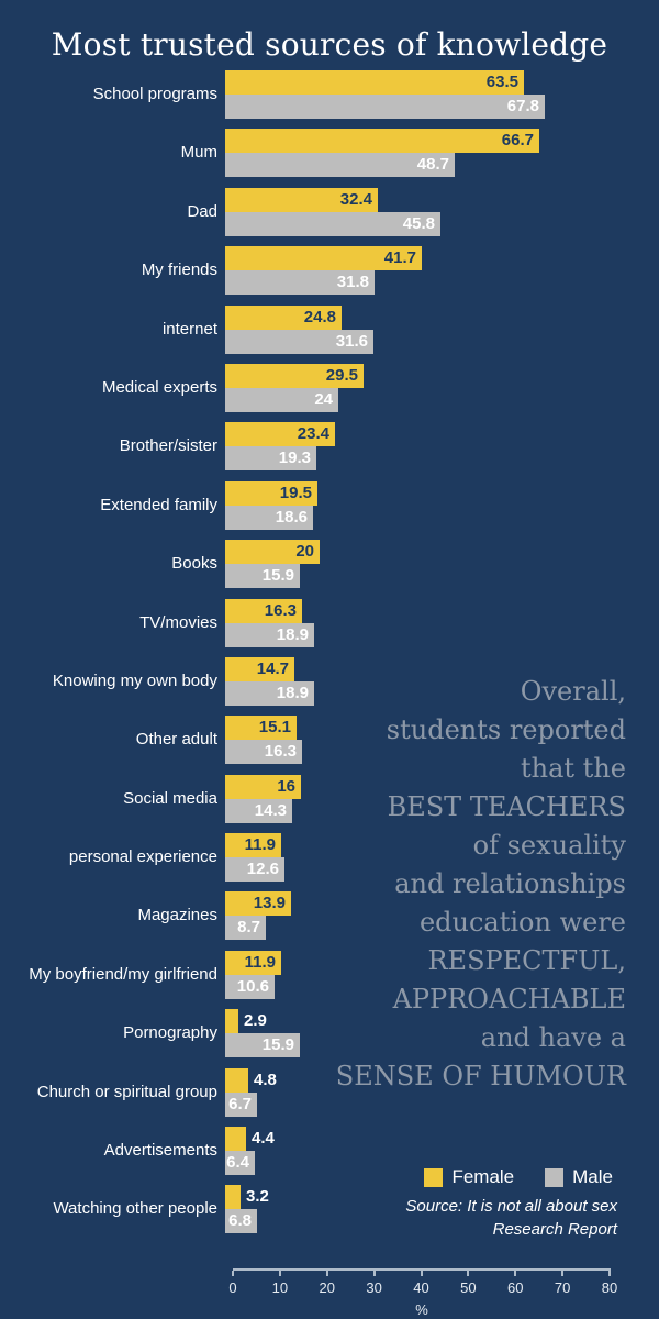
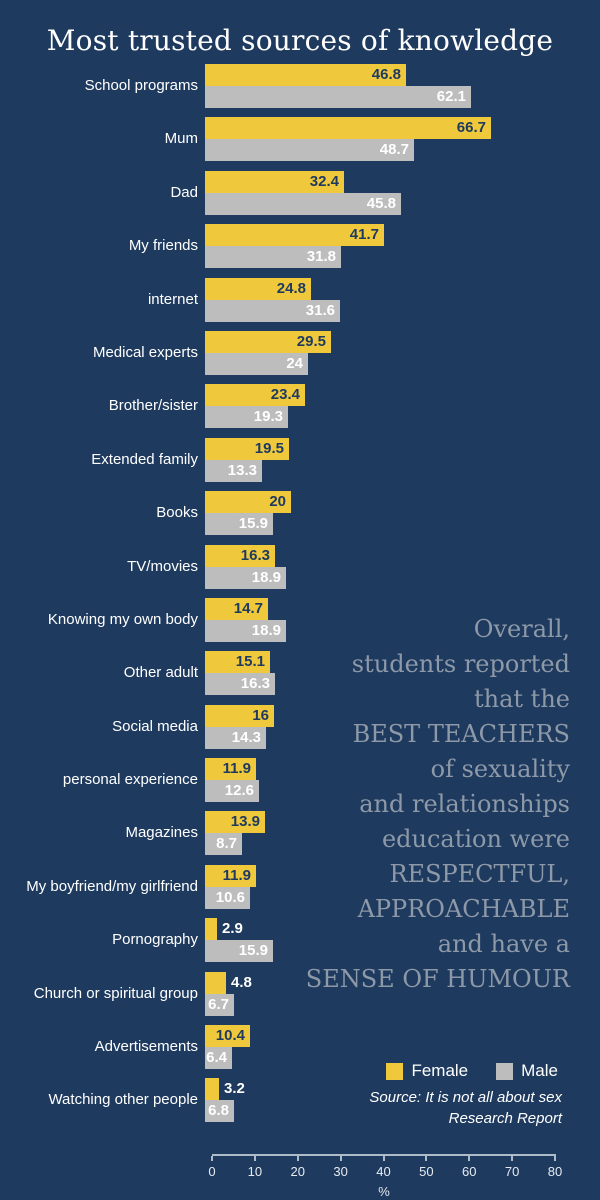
Female/School programs: 63.5 -> 46.8
Male/School programs: 67.8 -> 62.1
Male/Extended family: 18.6 -> 13.3
Female/Advertisements: 4.4 -> 10.4
